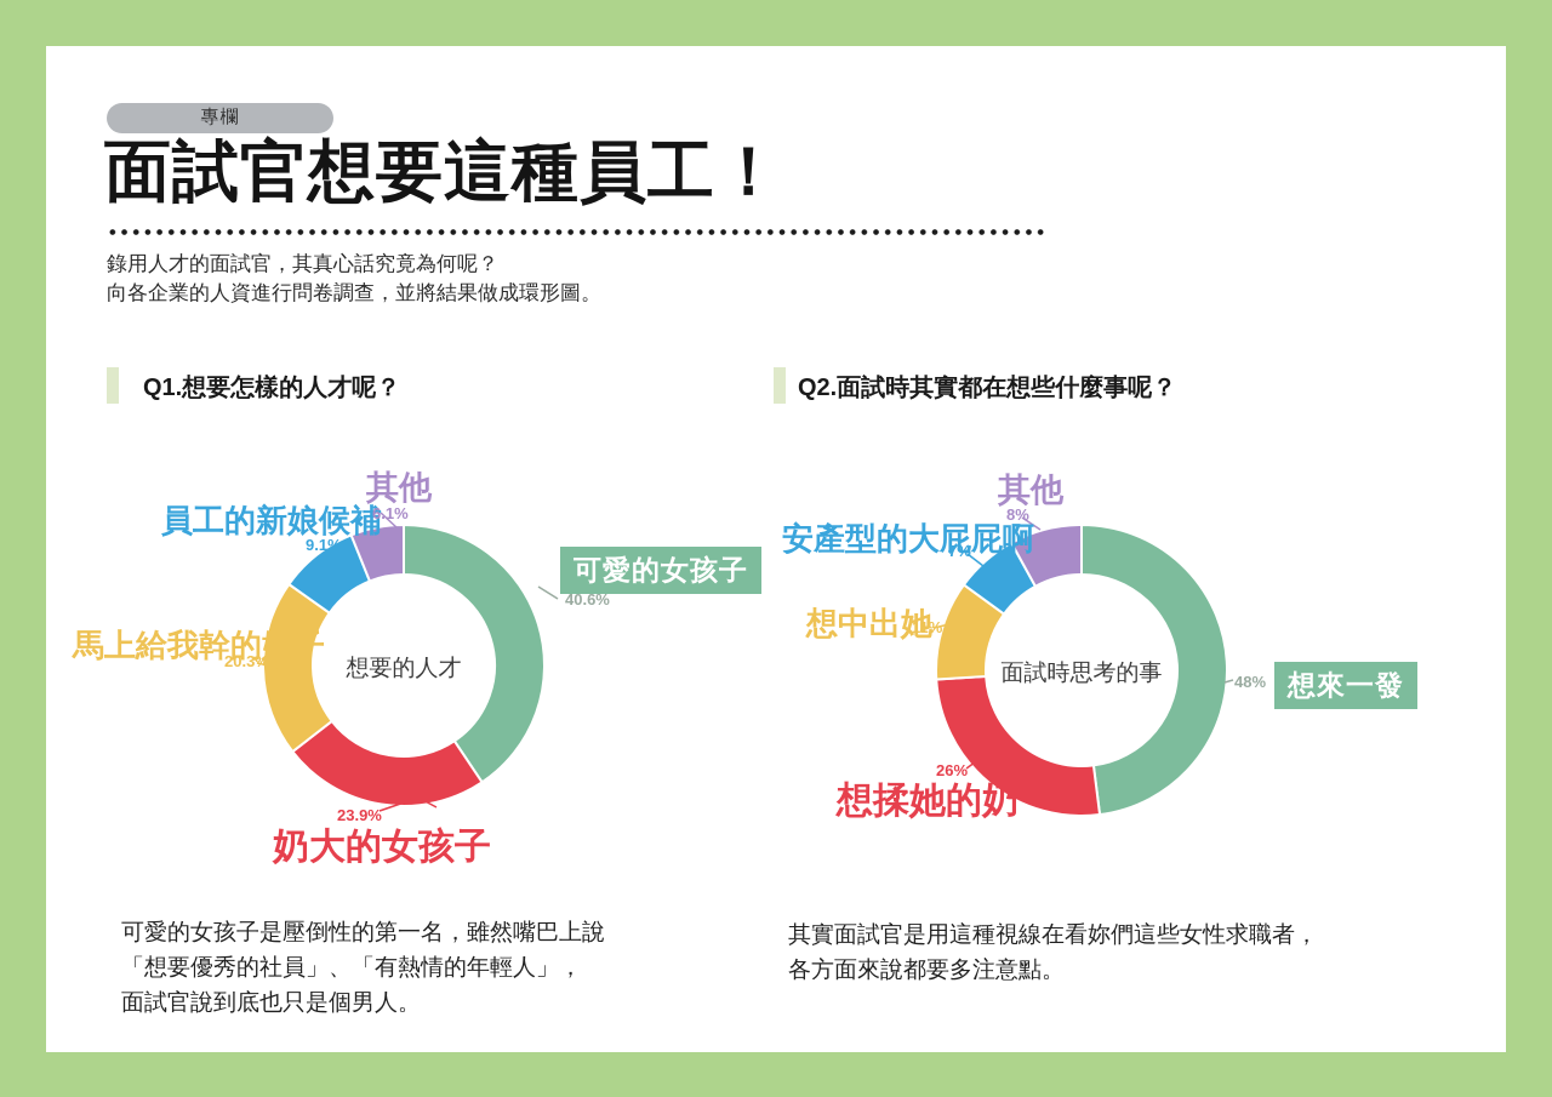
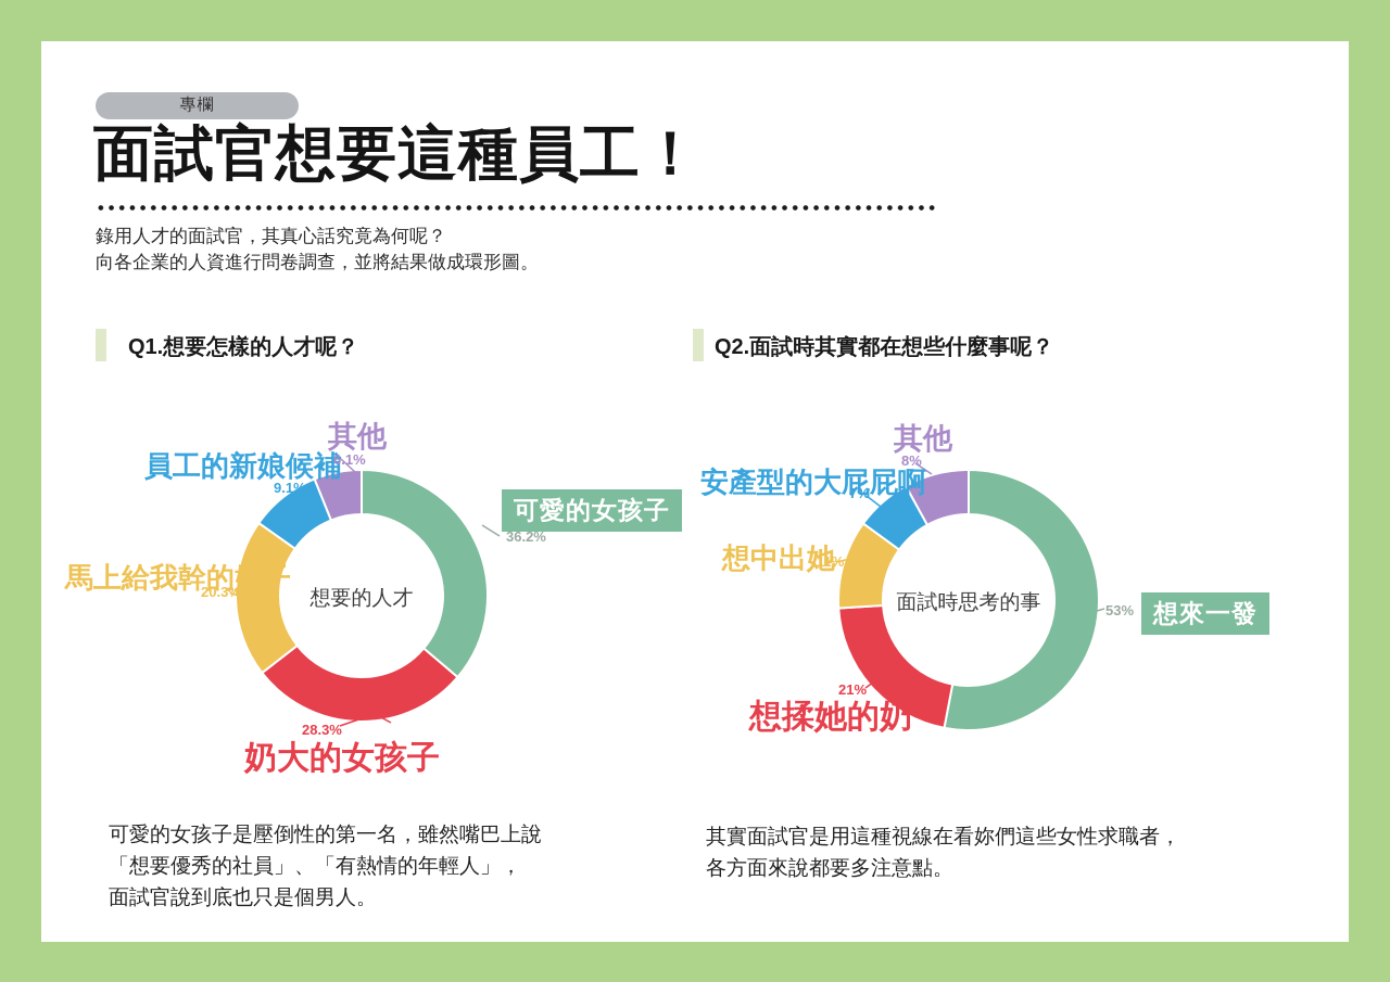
Q1.想要怎樣的人才呢？/可愛的女孩子: 40.6% -> 36.2%
Q1.想要怎樣的人才呢？/奶大的女孩子: 23.9% -> 28.3%
Q2.面試時其實都在想些什麼事呢？/想來一發: 48% -> 53%
Q2.面試時其實都在想些什麼事呢？/想揉她的奶: 26% -> 21%
